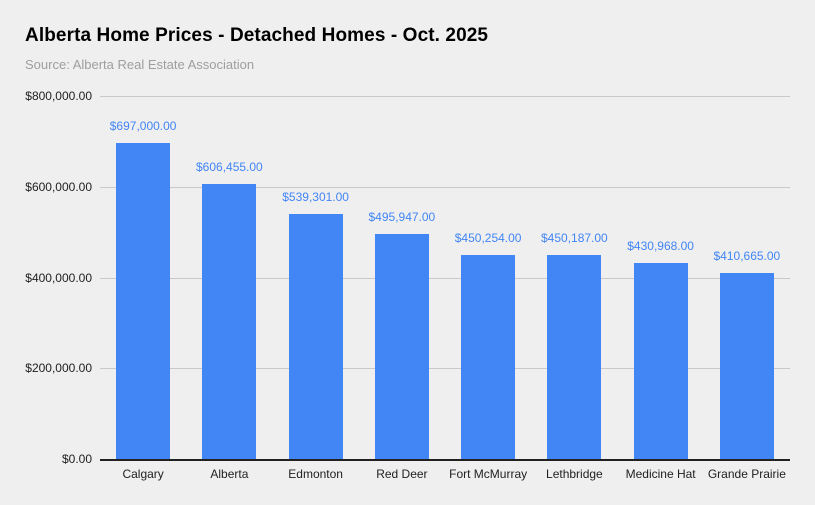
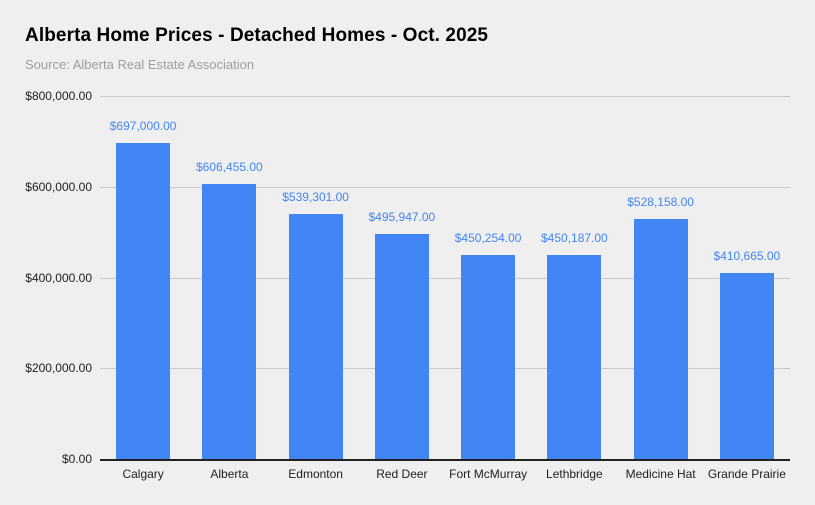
Medicine Hat: $430,968.00 -> $528,158.00
